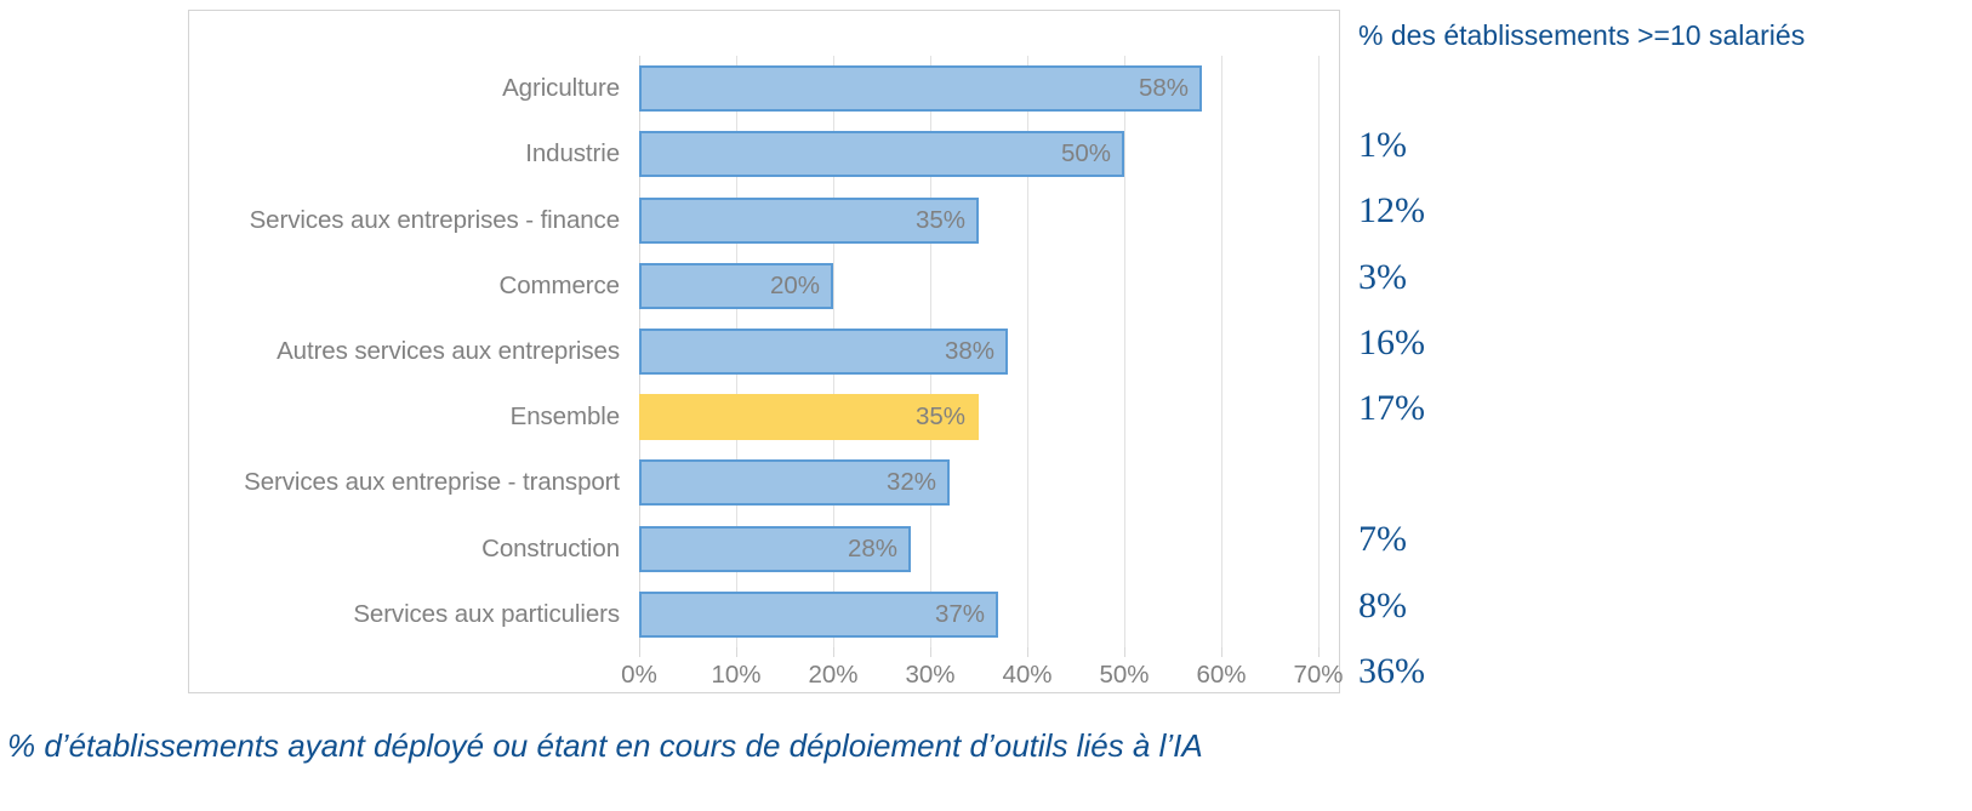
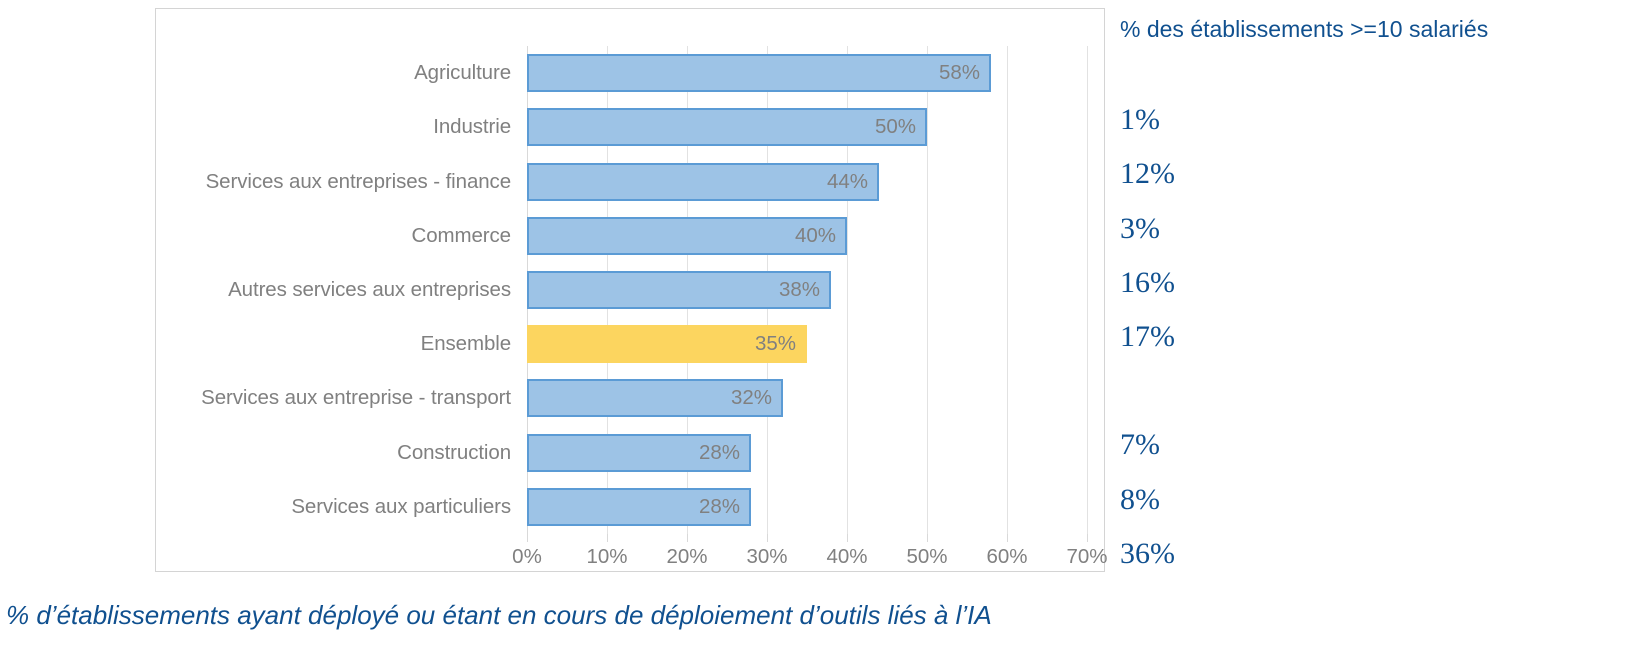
Services aux entreprises - finance: 35% -> 44%
Commerce: 20% -> 40%
Services aux particuliers: 37% -> 28%
